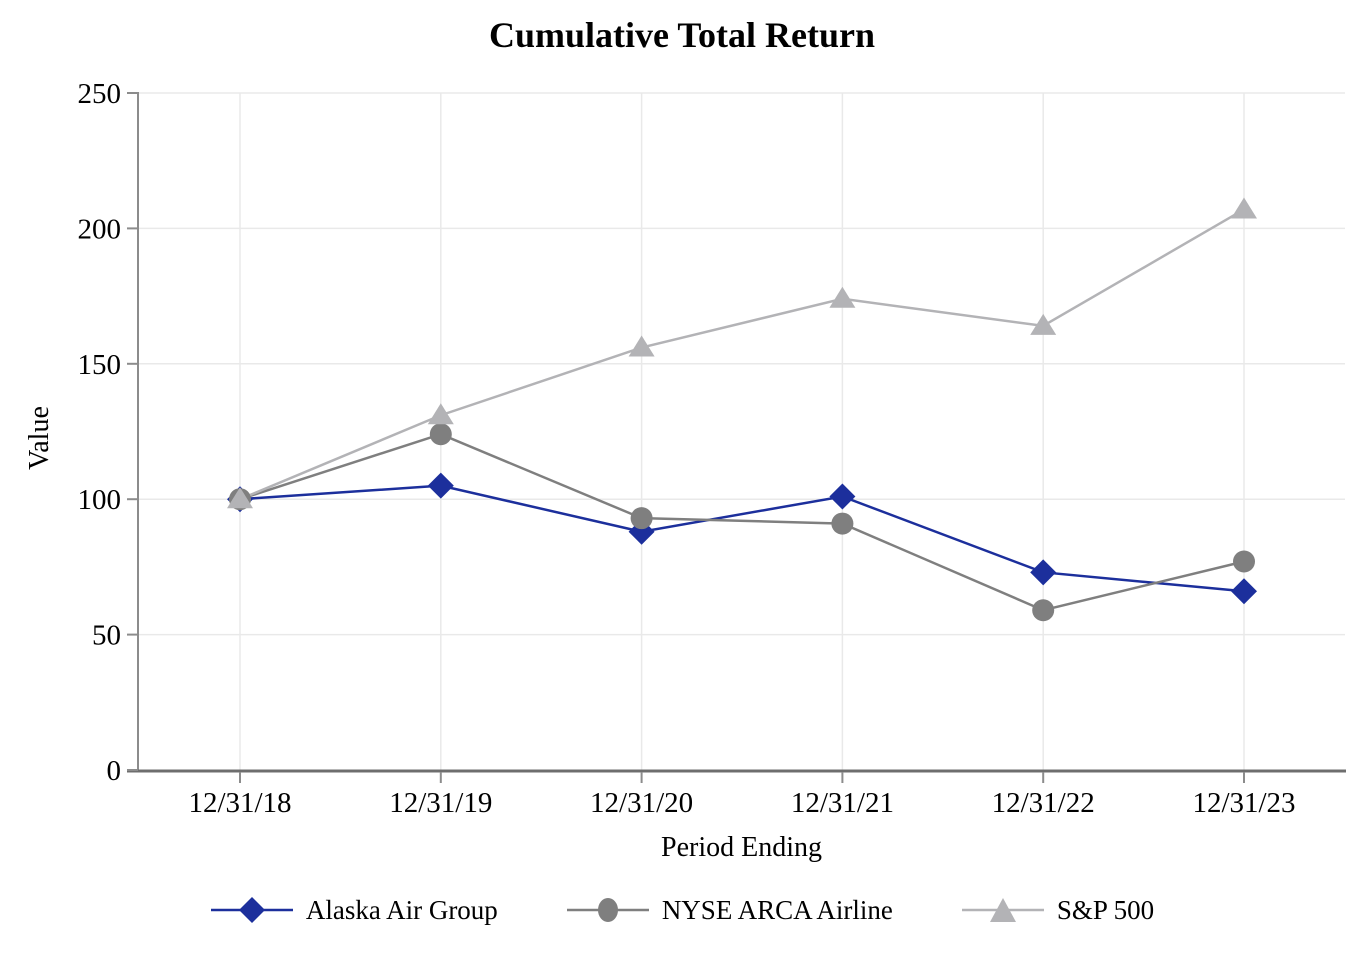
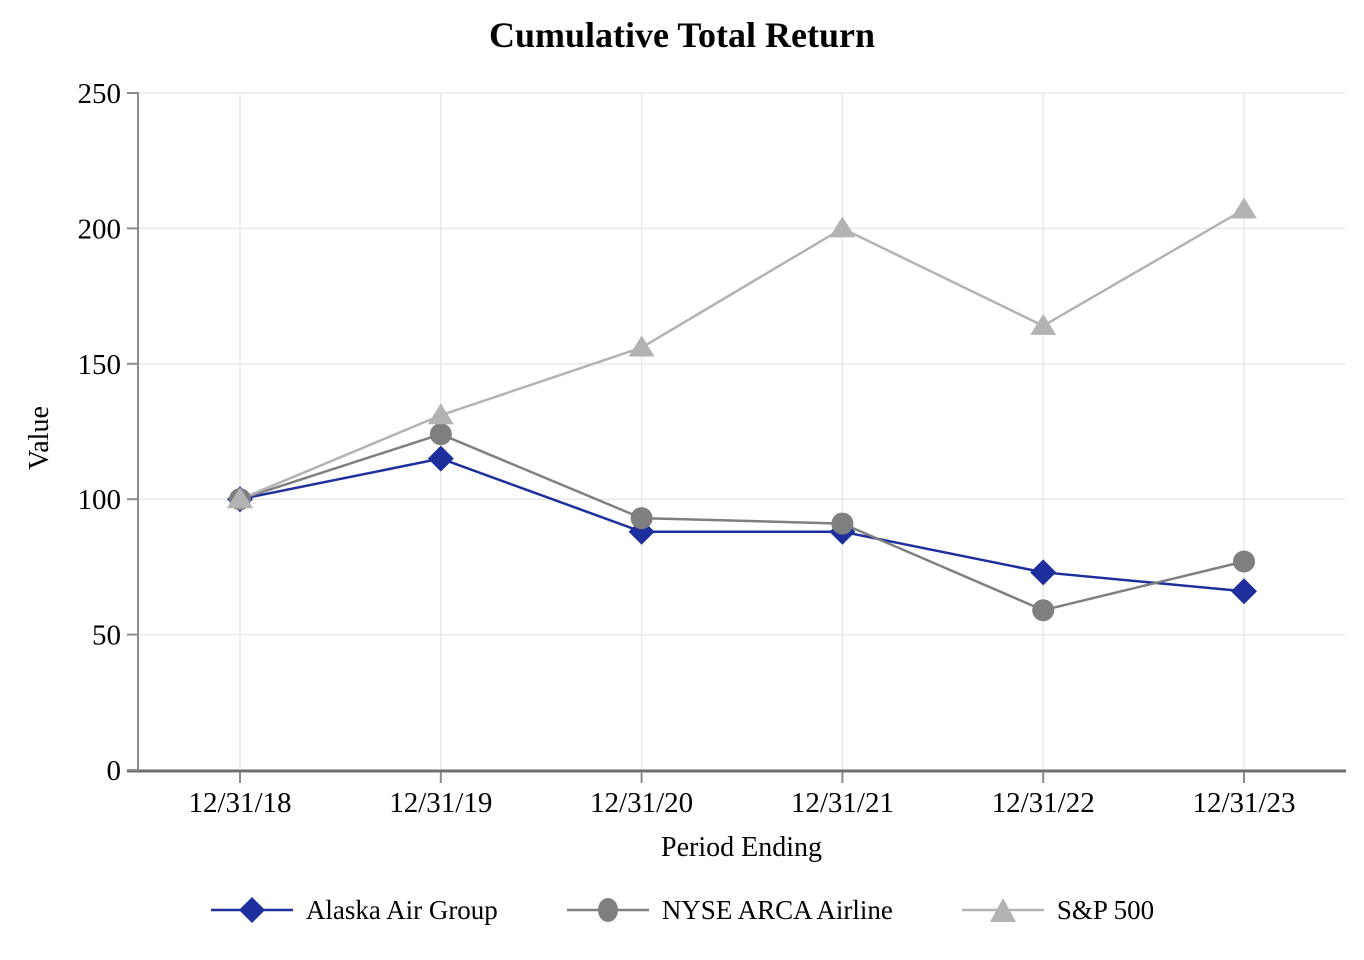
Alaska Air Group/12/31/19: 105 -> 115
Alaska Air Group/12/31/21: 101 -> 88
S&P 500/12/31/21: 174 -> 200
